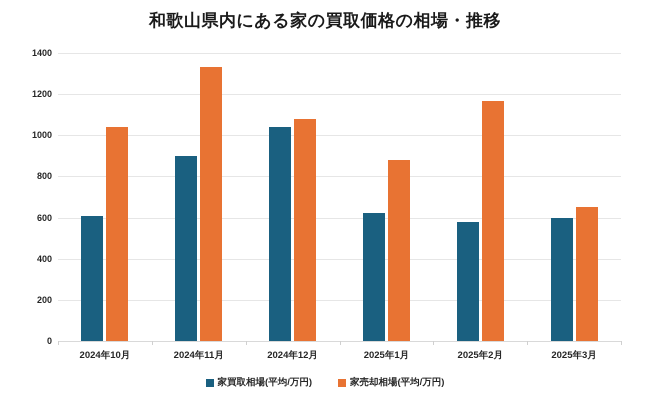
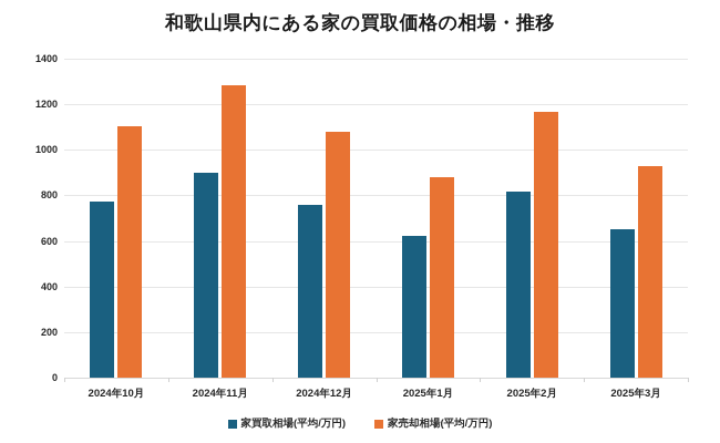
家買取相場(平均/万円)/2024年10月: 610 -> 780
家売却相場(平均/万円)/2024年10月: 1040 -> 1100
家売却相場(平均/万円)/2024年11月: 1330 -> 1280
家買取相場(平均/万円)/2024年12月: 1040 -> 760
家買取相場(平均/万円)/2025年2月: 580 -> 820
家買取相場(平均/万円)/2025年3月: 600 -> 650
家売却相場(平均/万円)/2025年3月: 650 -> 930
